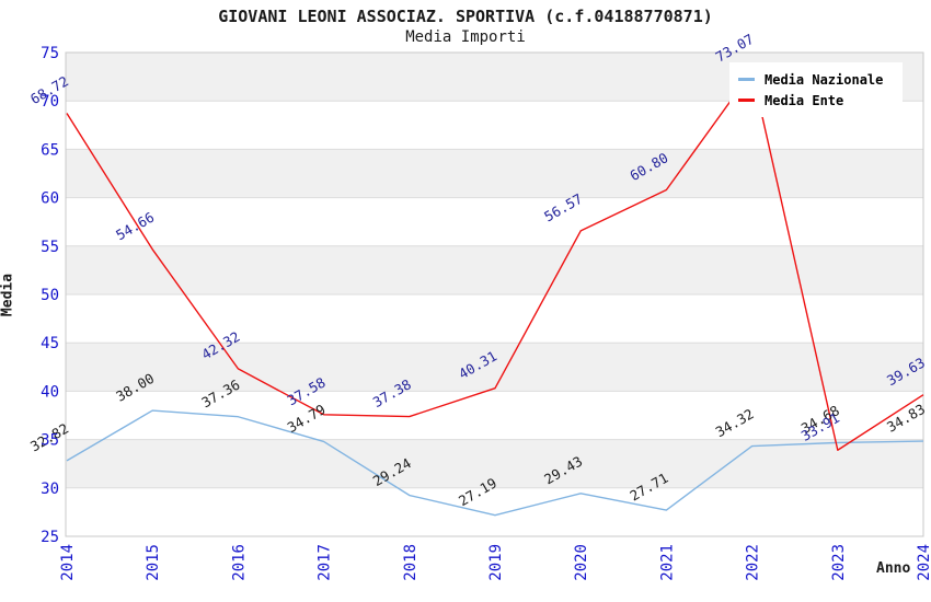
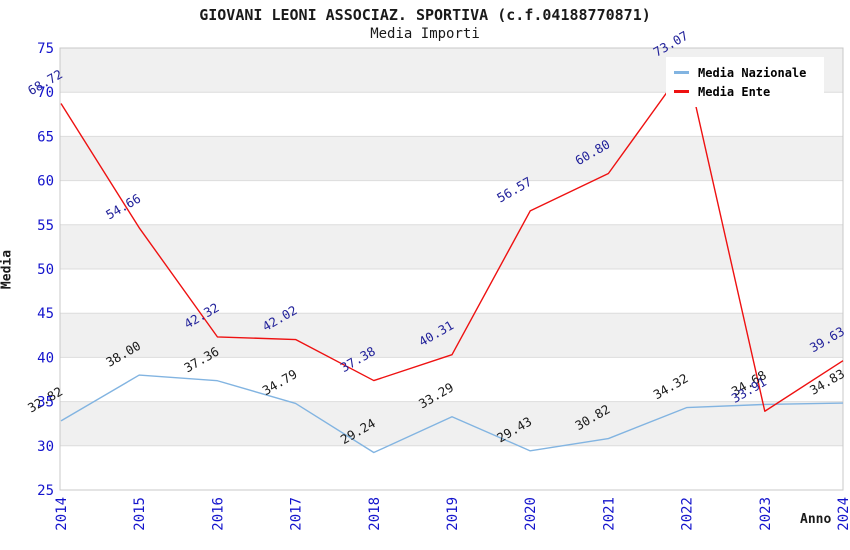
Media Ente/2017: 37.58 -> 42.02
Media Nazionale/2019: 27.19 -> 33.29
Media Nazionale/2021: 27.71 -> 30.82
